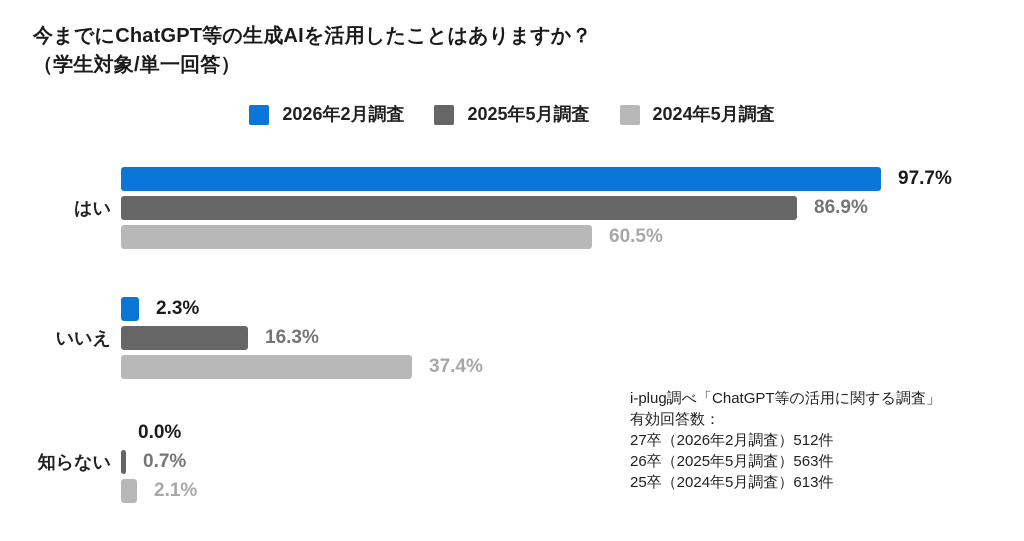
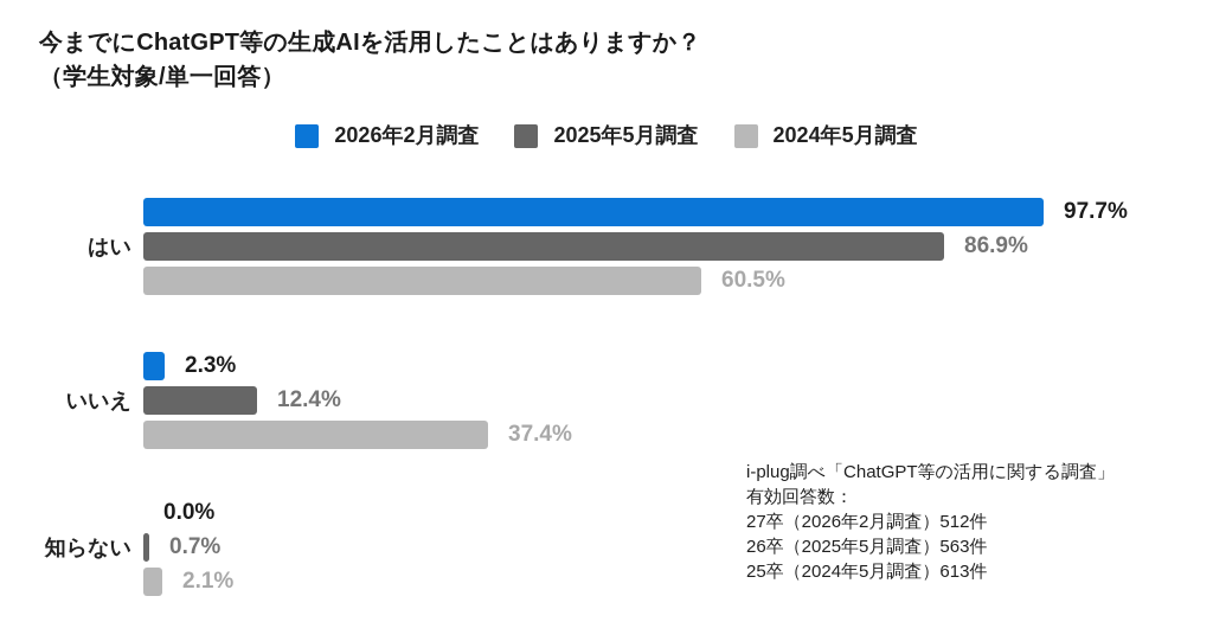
2025年5月調査/いいえ: 16.3% -> 12.4%
